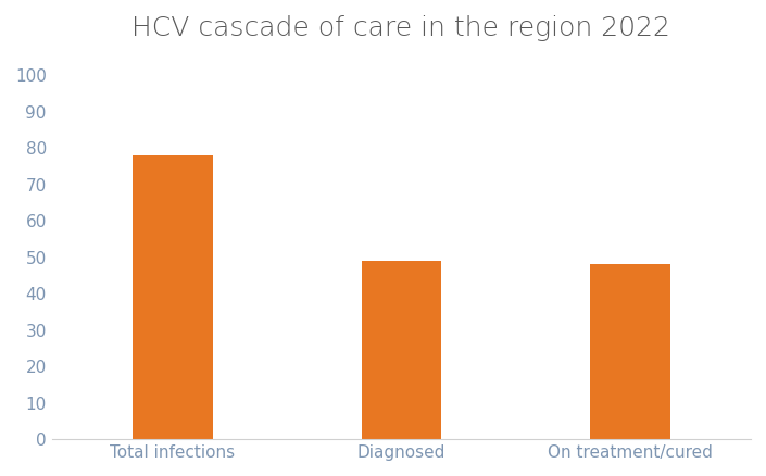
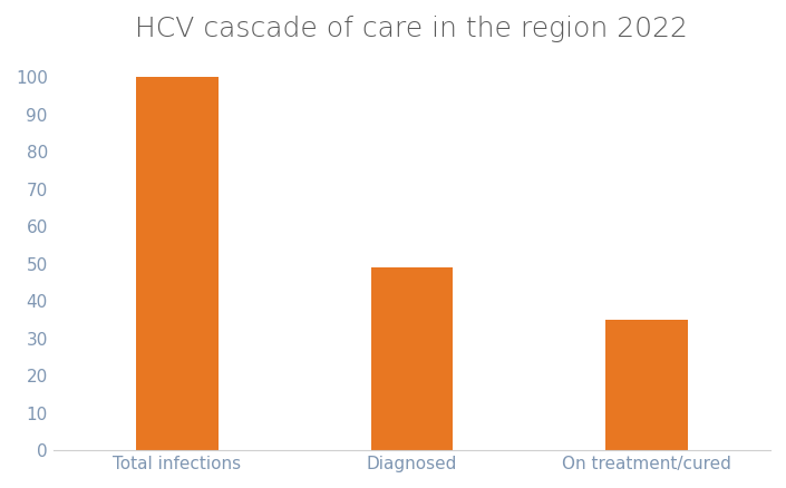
Total infections: 78 -> 100
On treatment/cured: 48 -> 35
